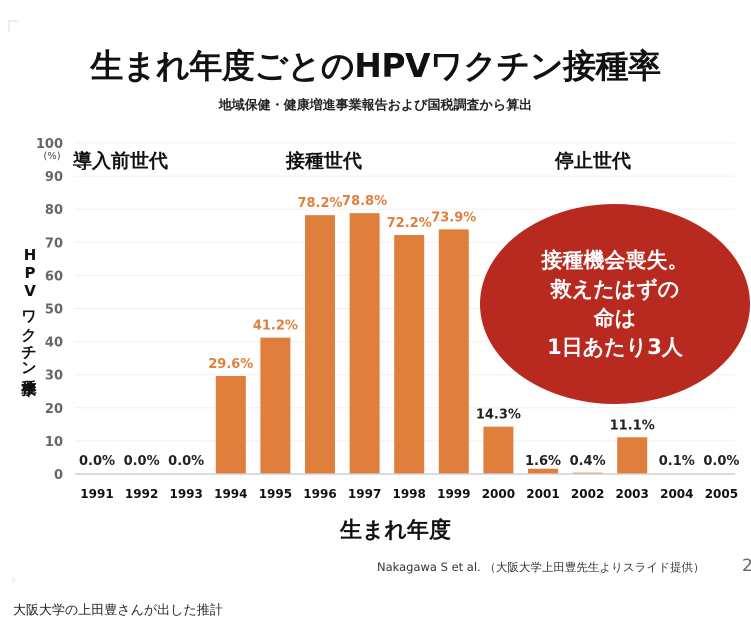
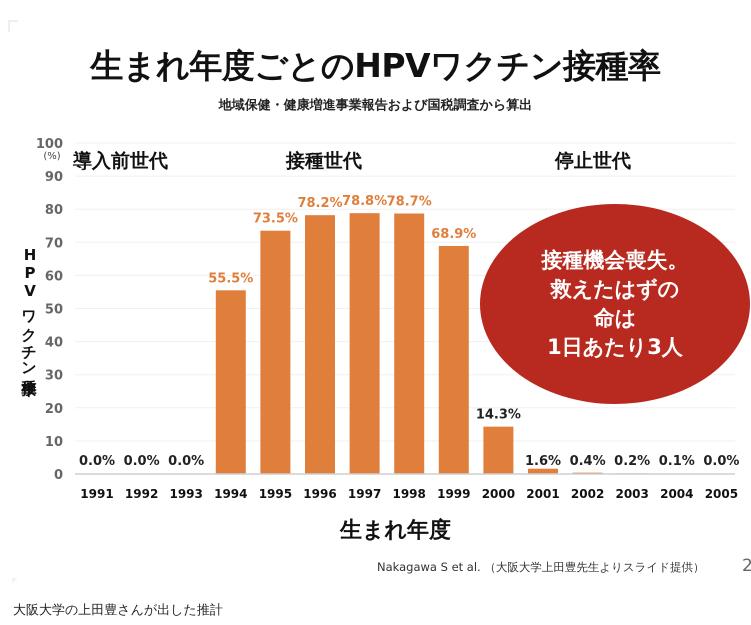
1994: 29.6% -> 55.5%
1995: 41.2% -> 73.5%
1998: 72.2% -> 78.7%
1999: 73.9% -> 68.9%
2003: 11.1% -> 0.2%
